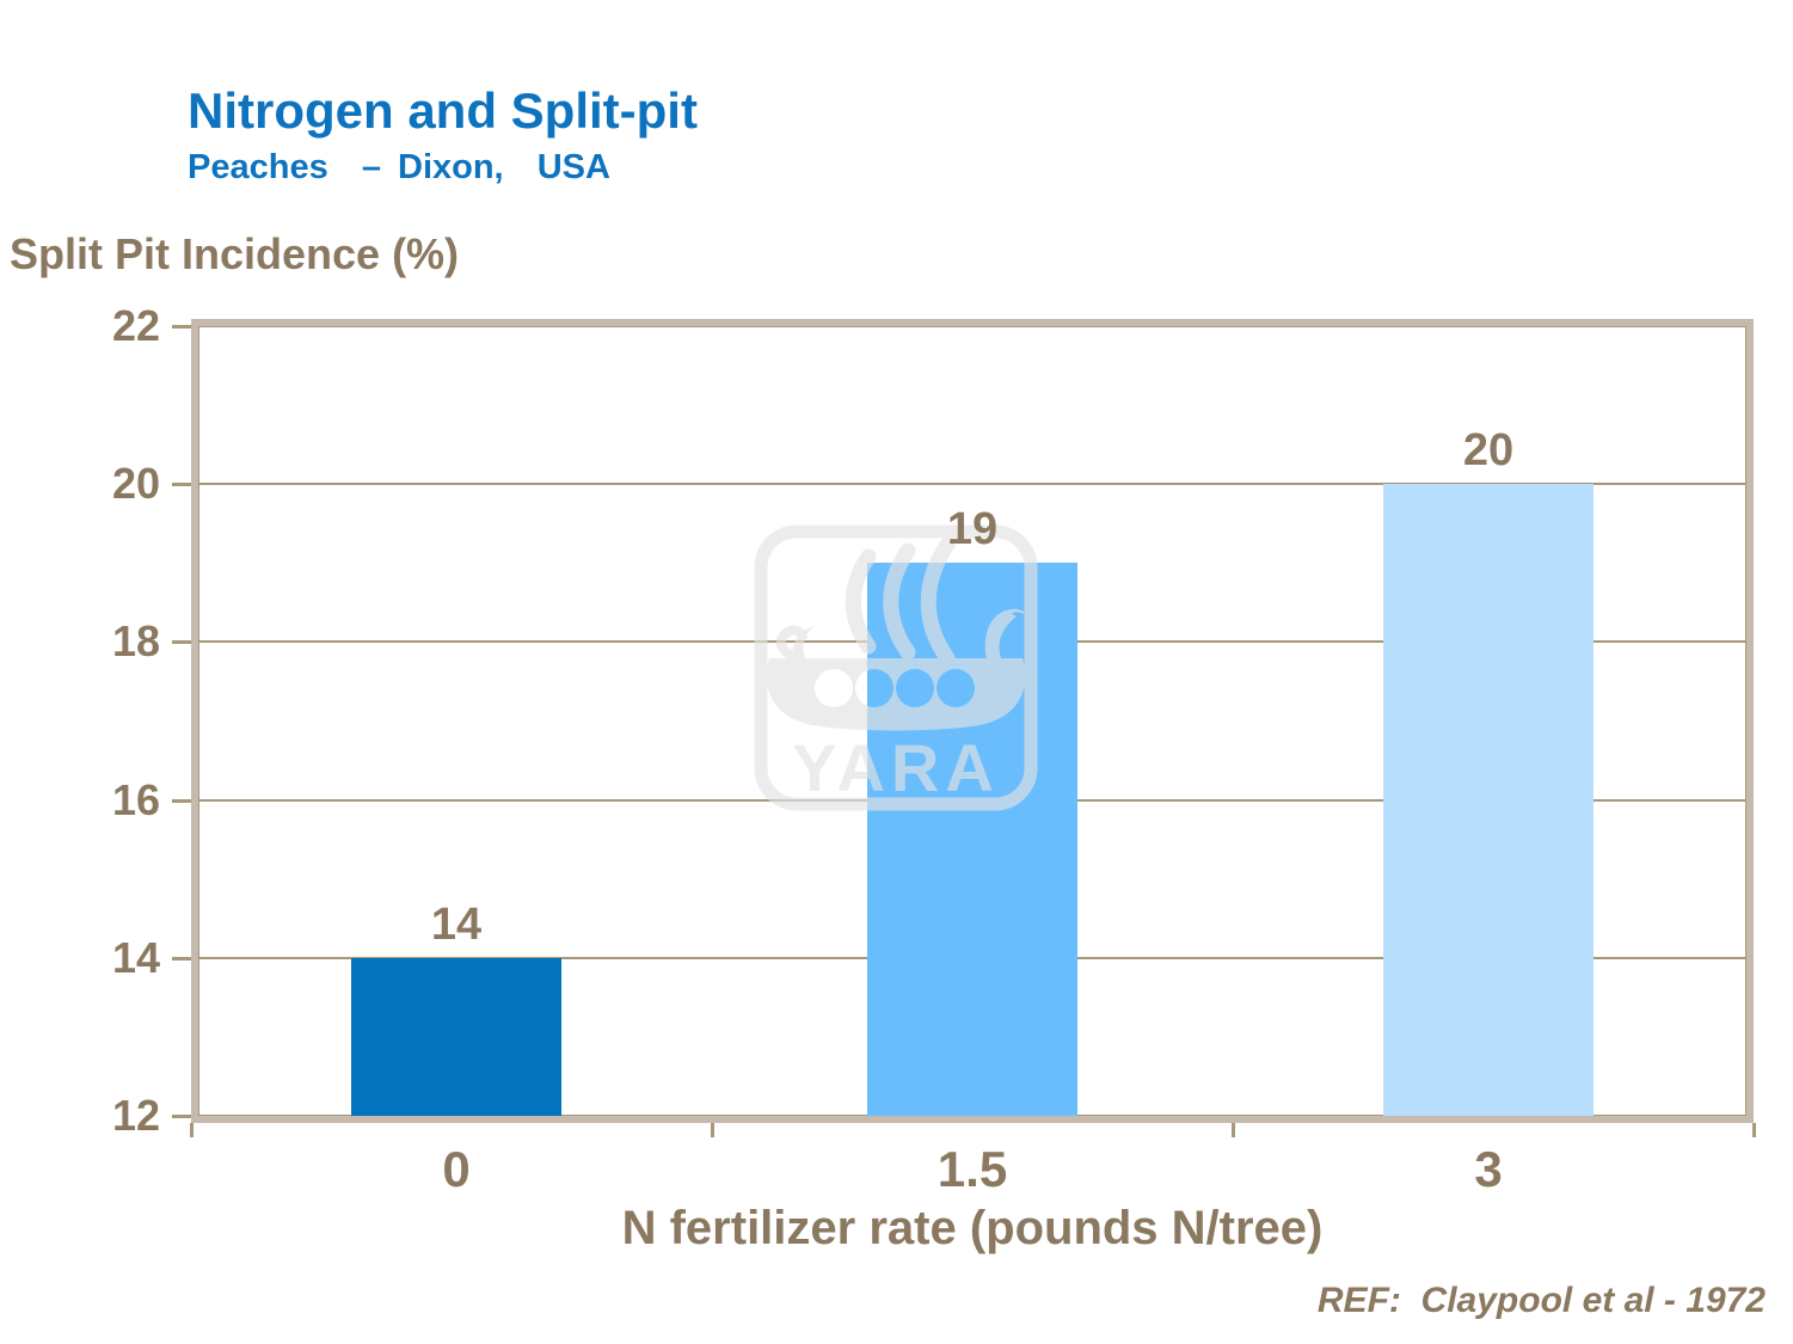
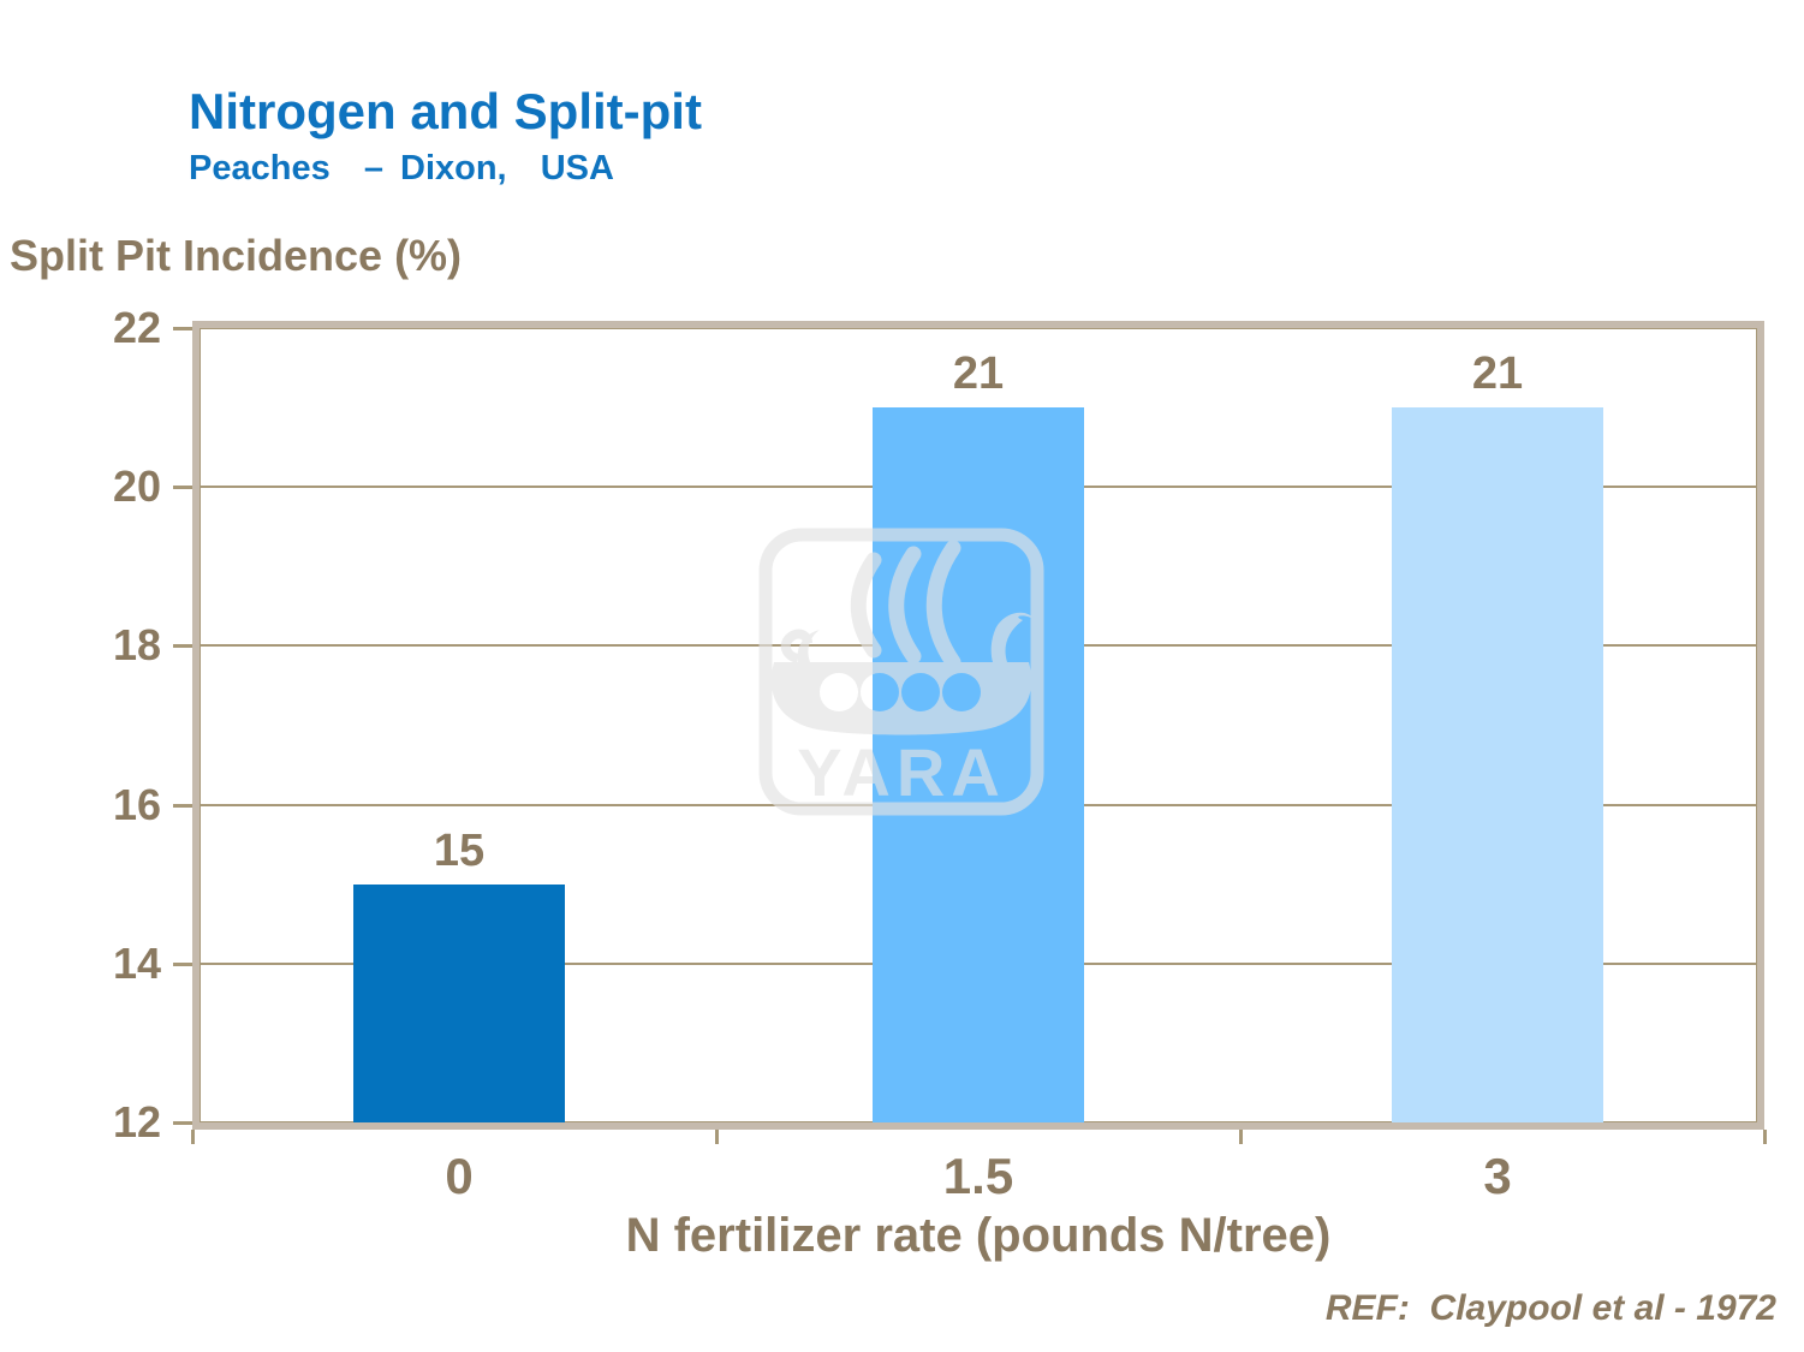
0: 14 -> 15
1.5: 19 -> 21
3: 20 -> 21
